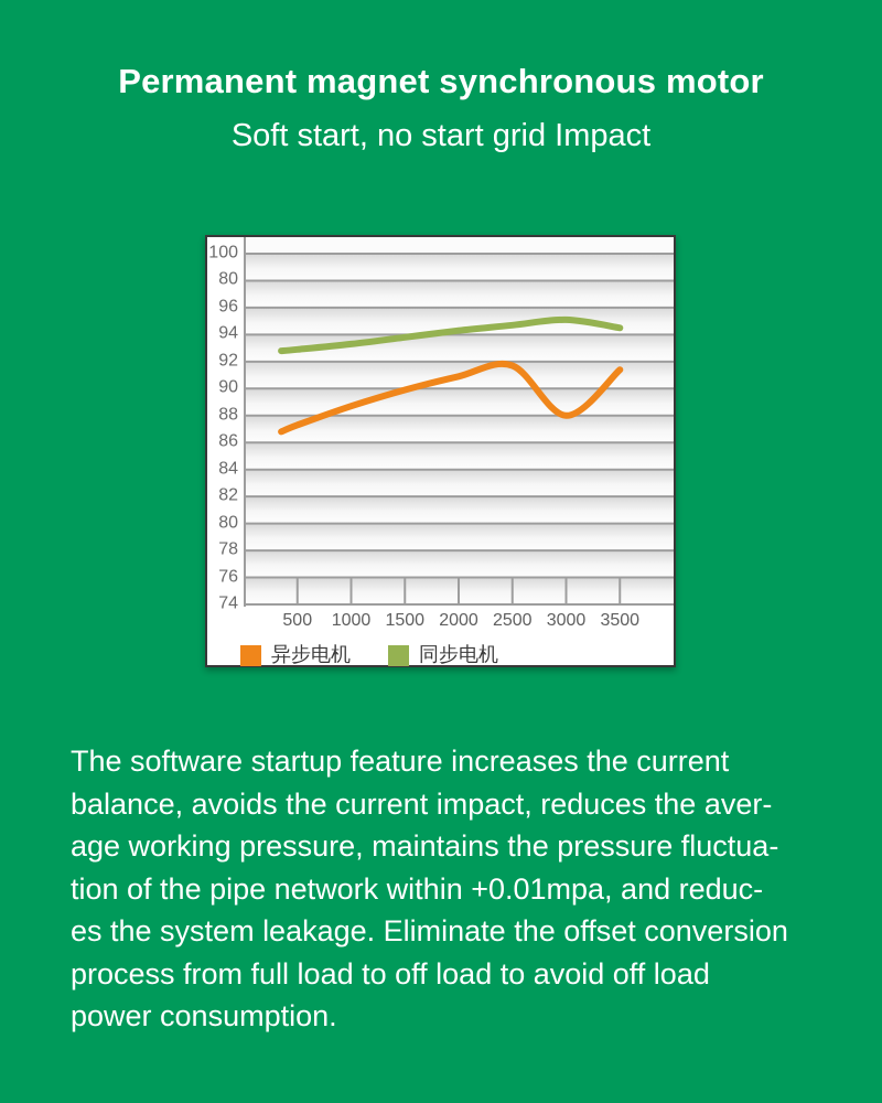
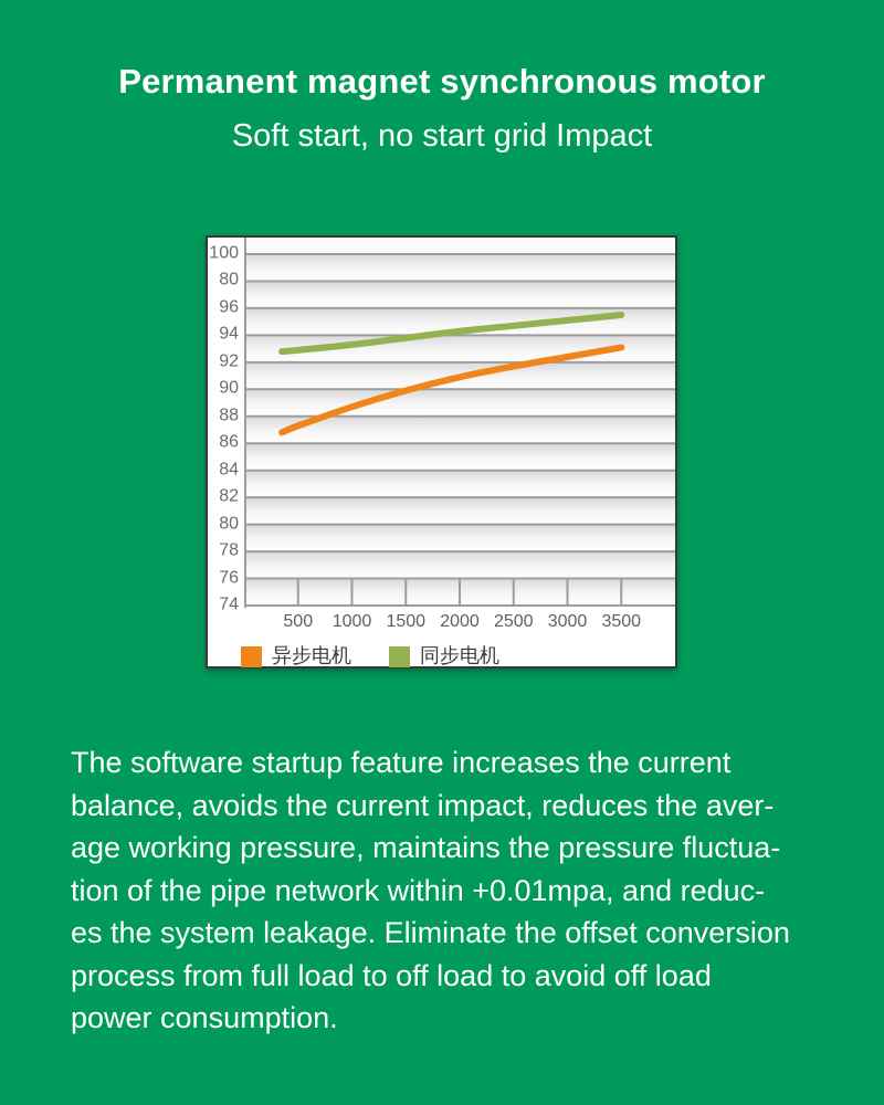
异步电机/3000: 88.0 -> 92.4
异步电机/3500: 91.4 -> 93.1
同步电机/3500: 94.5 -> 95.5
